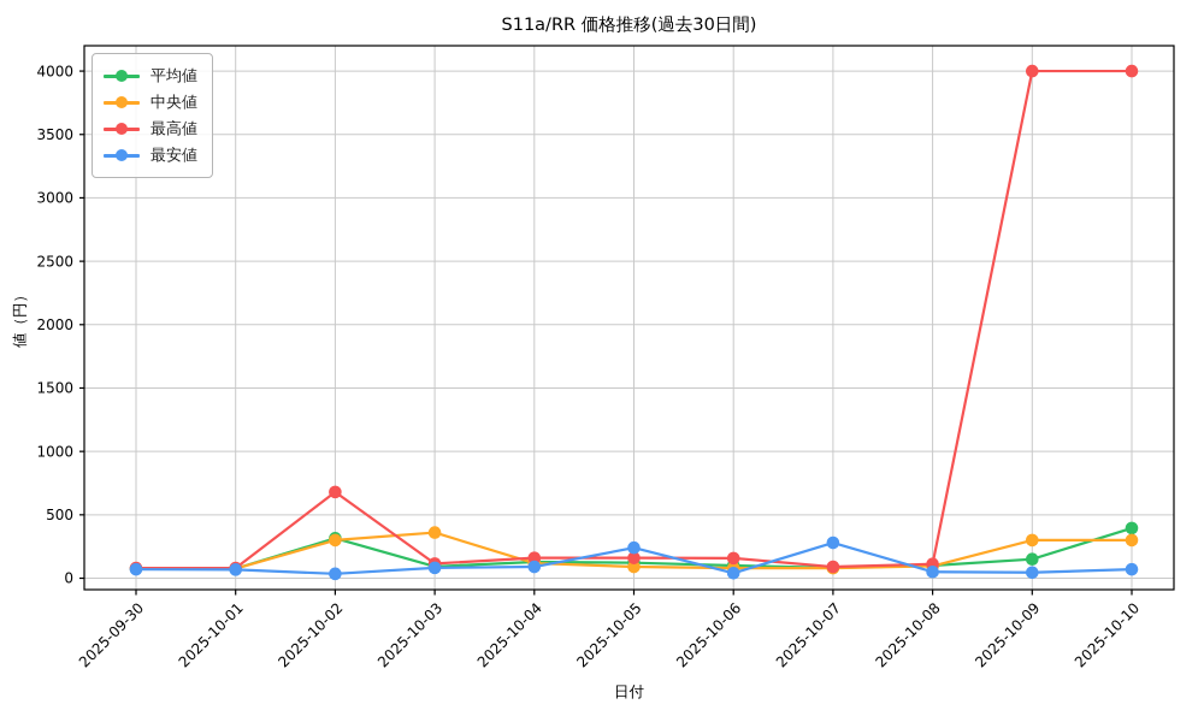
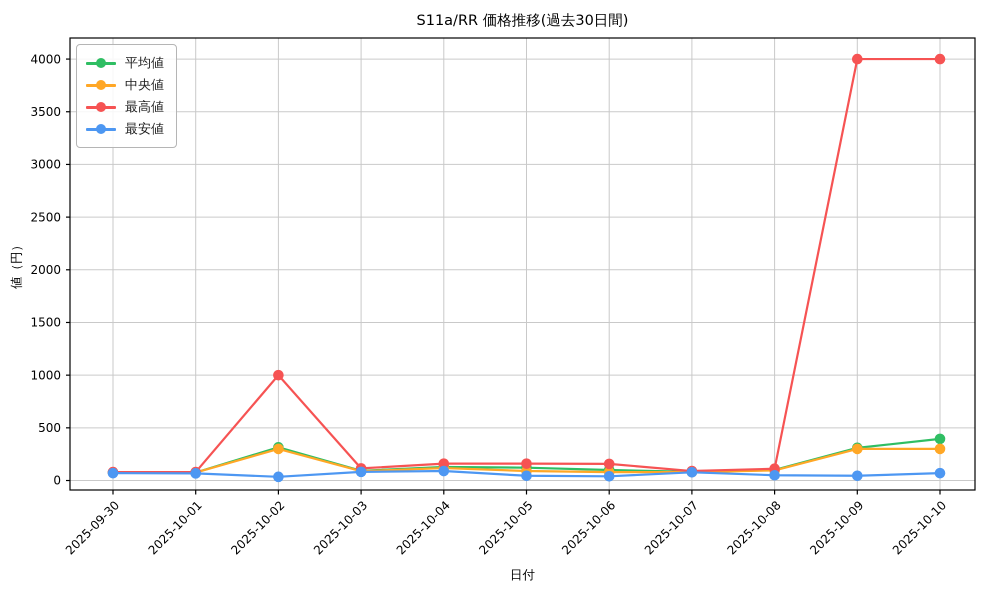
最高値/2025-10-02: 680 -> 1000
中央値/2025-10-03: 360 -> 90
最安値/2025-10-05: 240 -> 40
最安値/2025-10-07: 280 -> 80
平均値/2025-10-09: 150 -> 310
